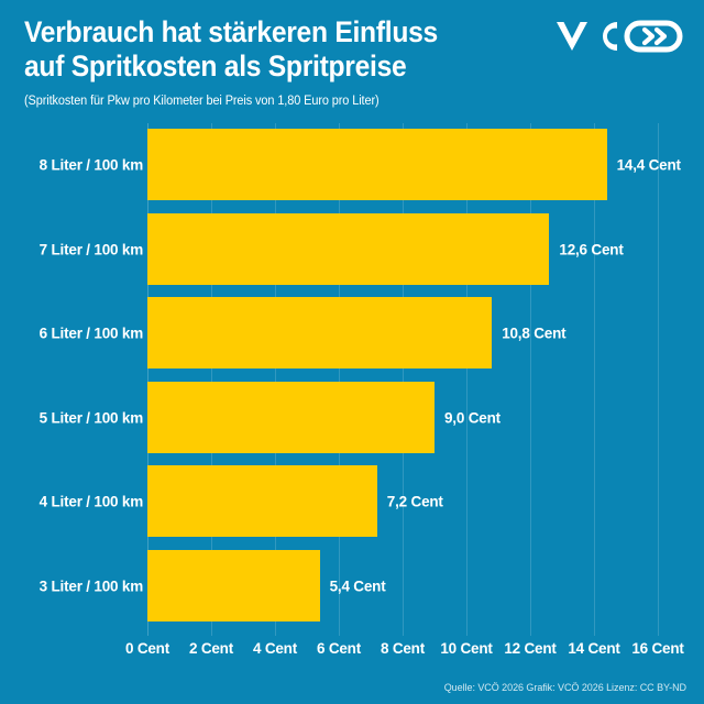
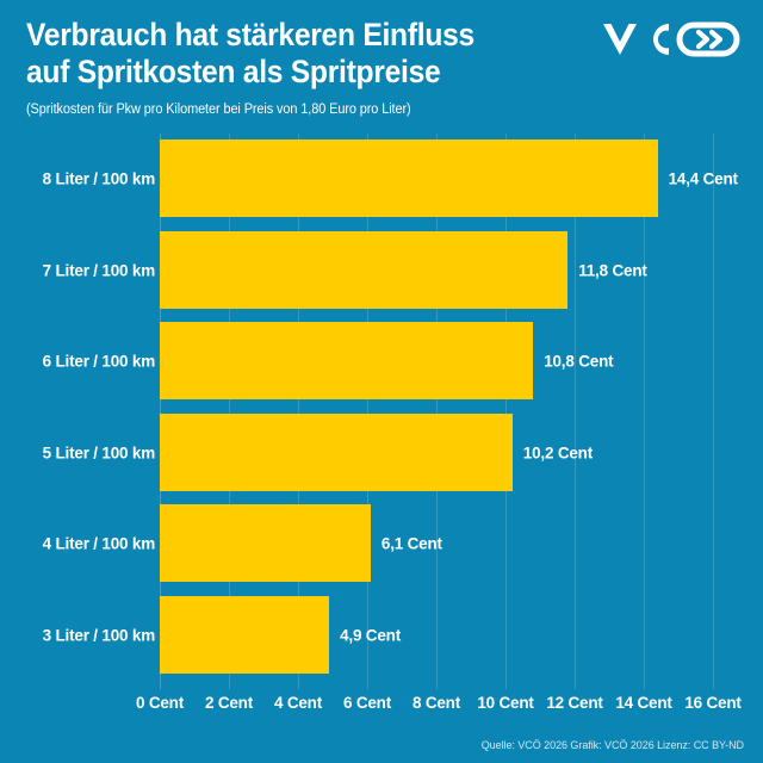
7 Liter / 100 km: 12,6 -> 11,8
5 Liter / 100 km: 9,0 -> 10,2
4 Liter / 100 km: 7,2 -> 6,1
3 Liter / 100 km: 5,4 -> 4,9
